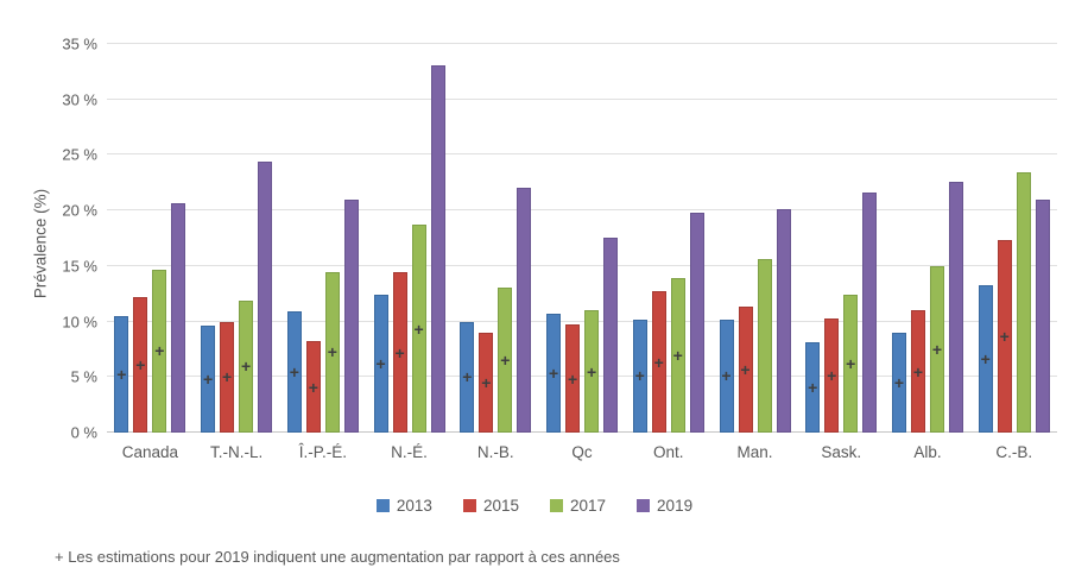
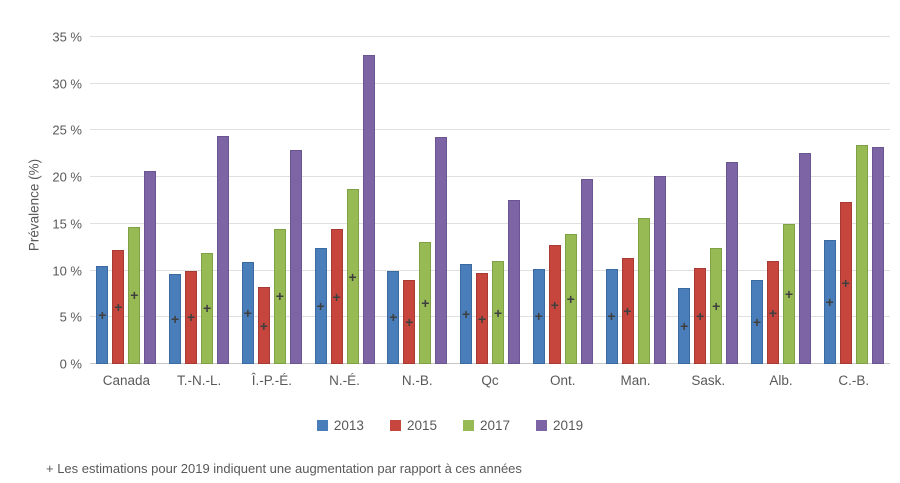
2019/Î.-P.-É.: 21% -> 23%
2019/N.-B.: 22% -> 24%
2019/C.-B.: 21% -> 23%
